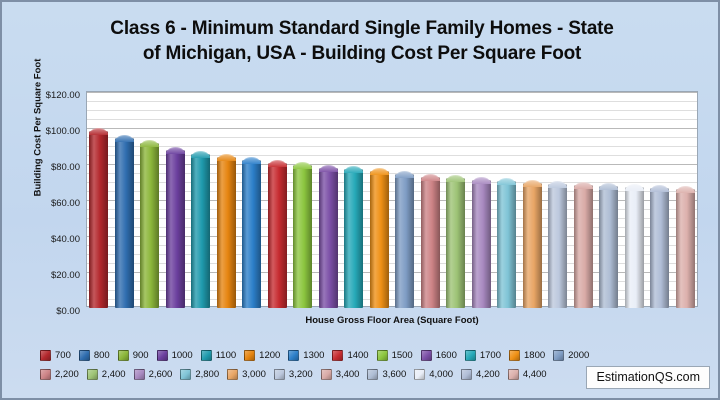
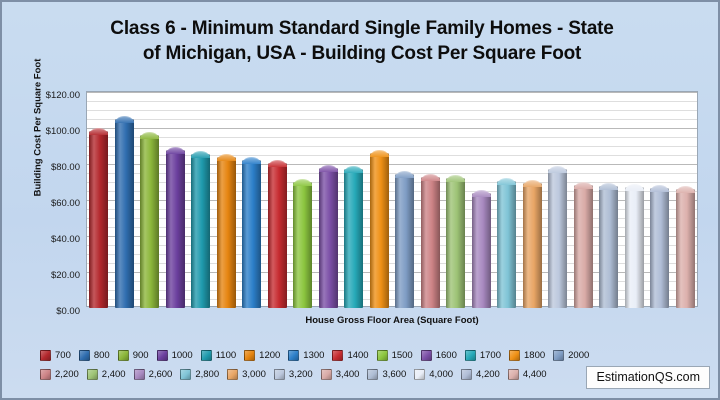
800: $94 -> $105
900: $92 -> $96
1500: $80 -> $70
1800: $76 -> $86
2,600: $71 -> $64
3,200: $69 -> $77
